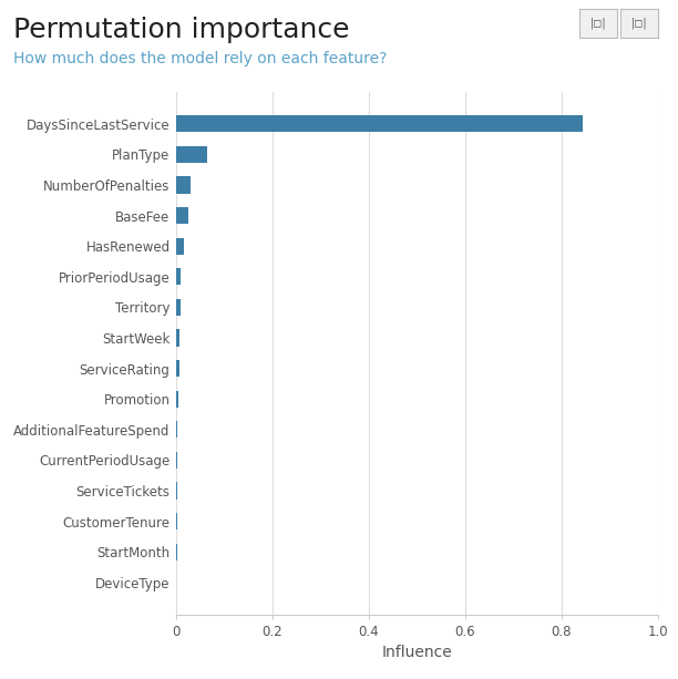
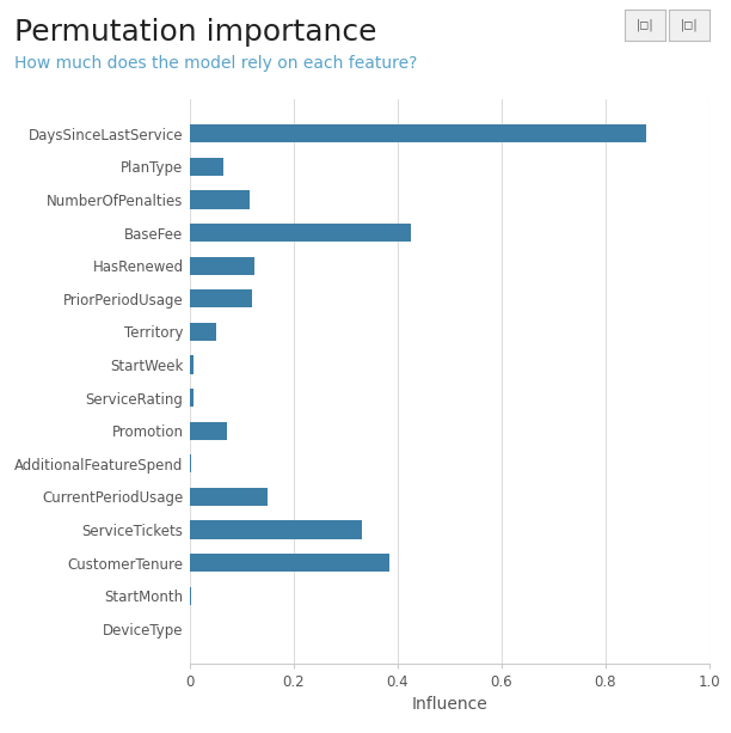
DaysSinceLastService: 0.845 -> 0.880
NumberOfPenalties: 0.030 -> 0.115
BaseFee: 0.025 -> 0.425
HasRenewed: 0.015 -> 0.125
PriorPeriodUsage: 0.010 -> 0.120
Territory: 0.008 -> 0.050
Promotion: 0.005 -> 0.070
CurrentPeriodUsage: 0.001 -> 0.150
ServiceTickets: 0.001 -> 0.330
CustomerTenure: 0.001 -> 0.385
